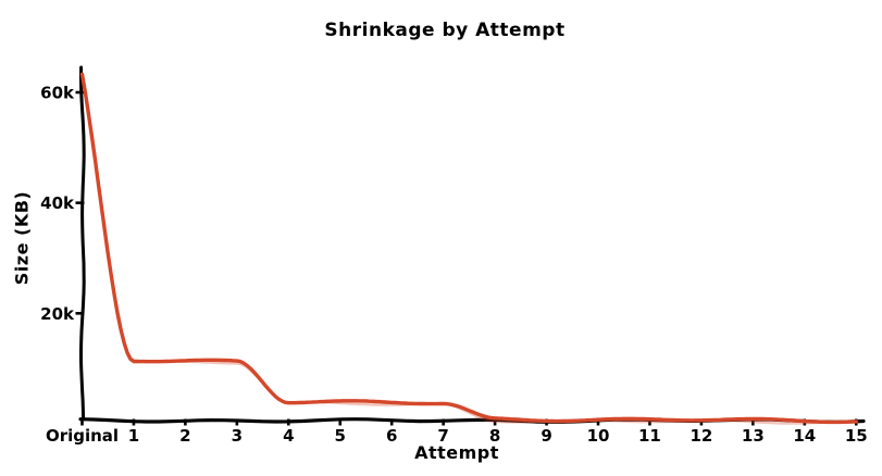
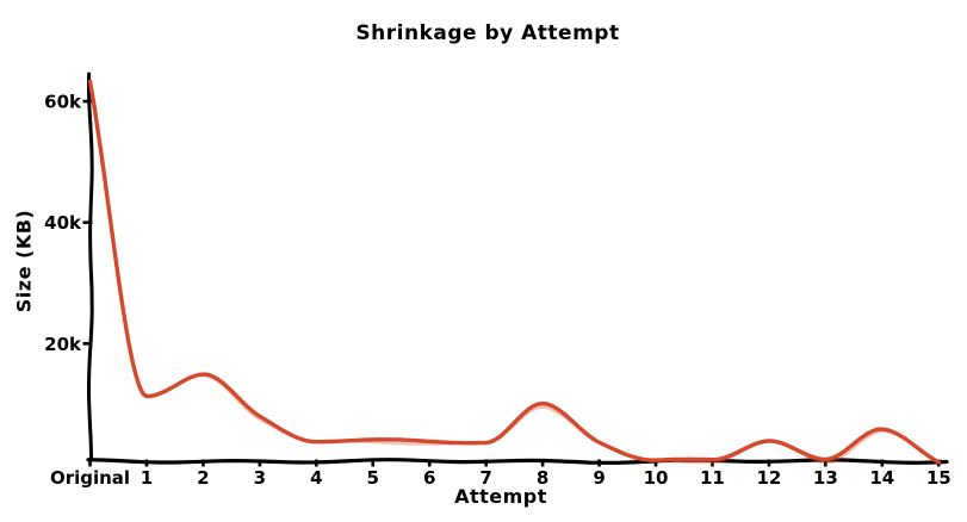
2: 12k -> 15k
3: 11k -> 8k
8: 1k -> 10k
9: 1k -> 4k
12: 1k -> 4k
14: 1k -> 6k
